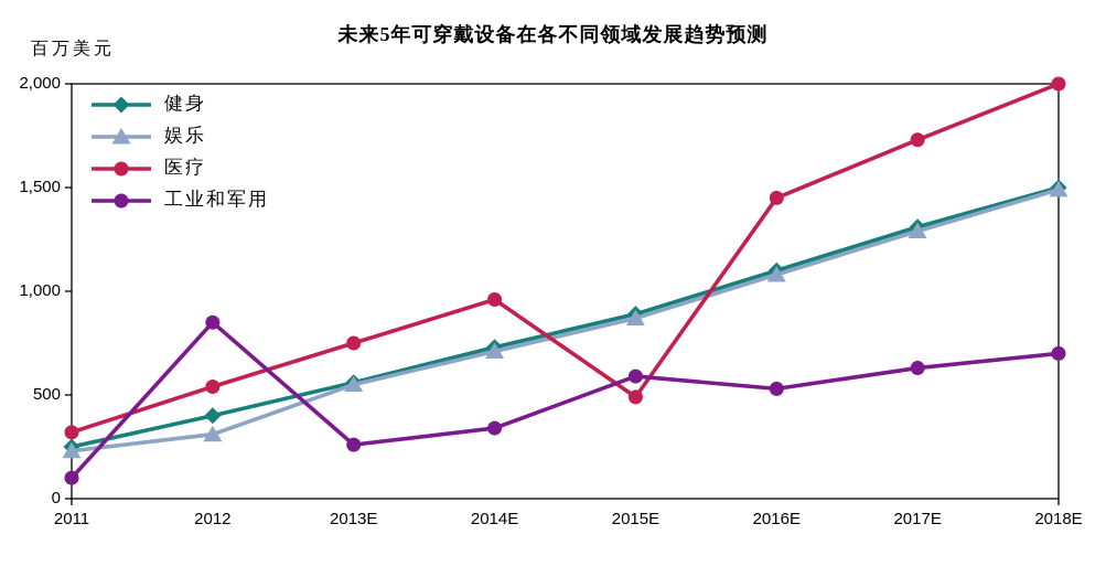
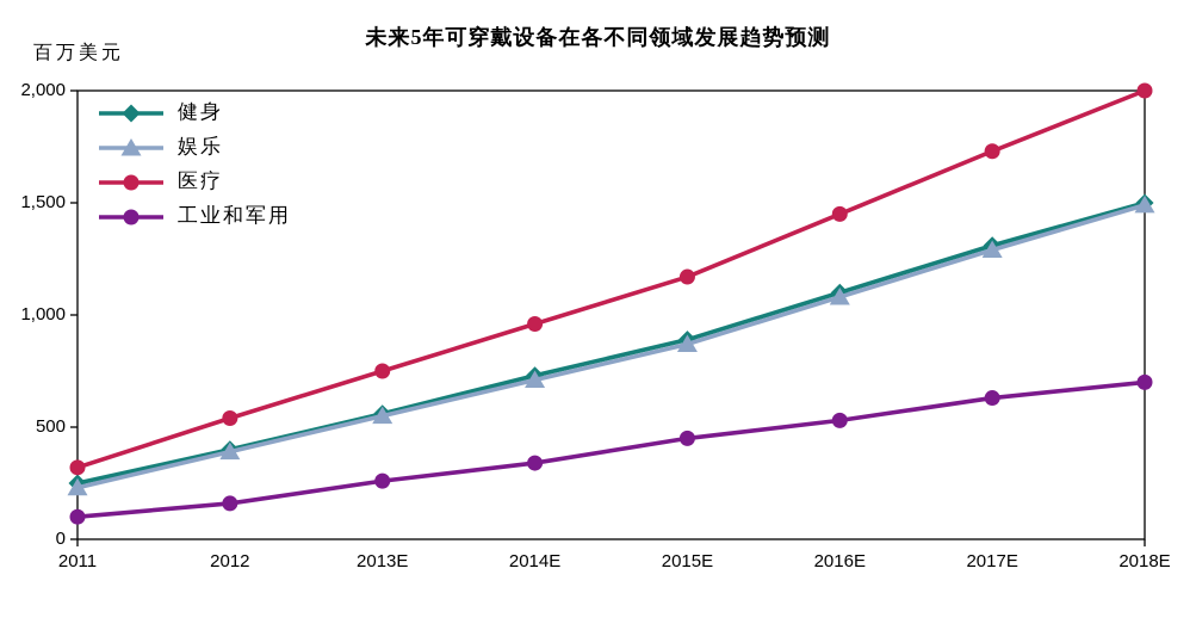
娱乐/2012: 310 -> 390
工业和军用/2012: 850 -> 160
医疗/2015E: 490 -> 1170
工业和军用/2015E: 590 -> 450
